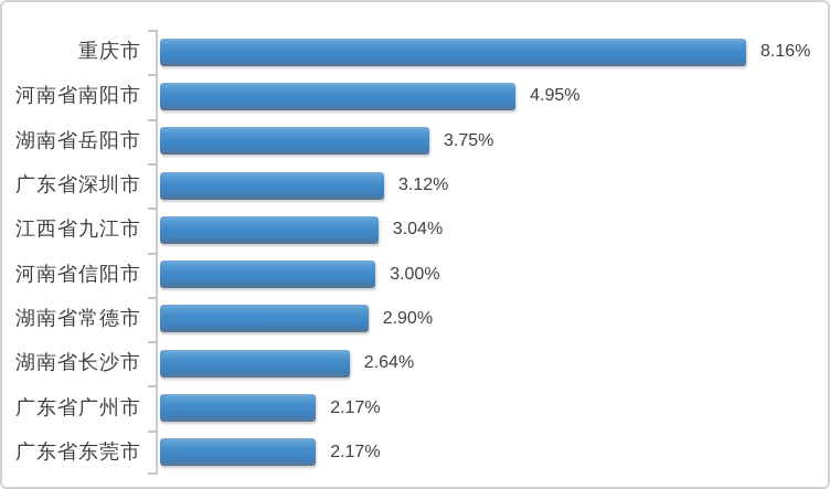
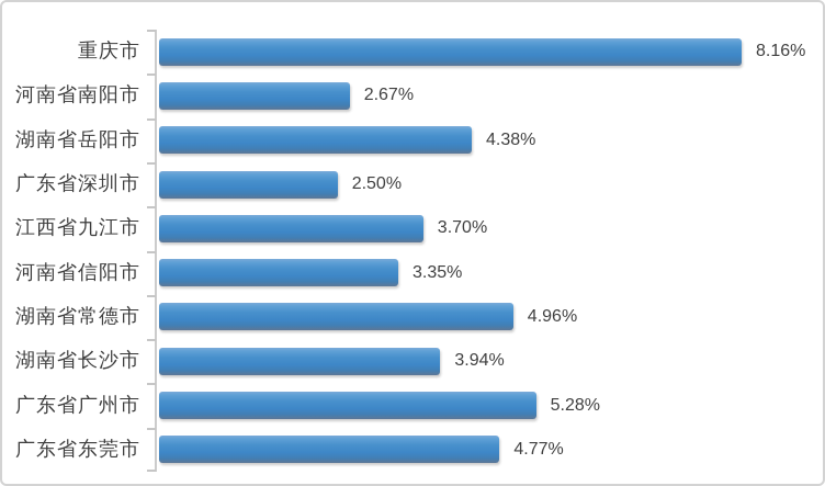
河南省南阳市: 4.95% -> 2.67%
湖南省岳阳市: 3.75% -> 4.38%
广东省深圳市: 3.12% -> 2.50%
江西省九江市: 3.04% -> 3.70%
河南省信阳市: 3.00% -> 3.35%
湖南省常德市: 2.90% -> 4.96%
湖南省长沙市: 2.64% -> 3.94%
广东省广州市: 2.17% -> 5.28%
广东省东莞市: 2.17% -> 4.77%
